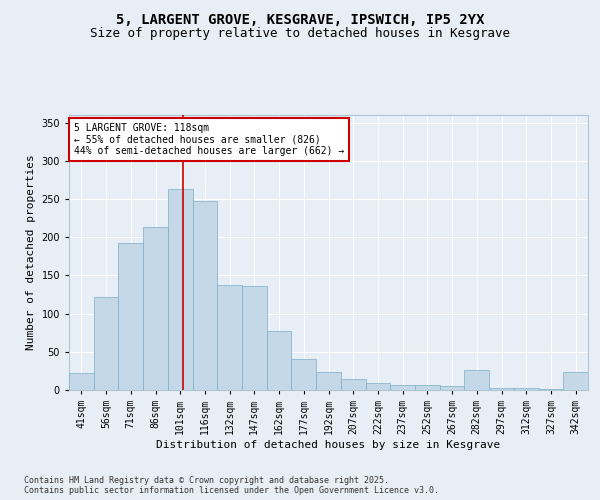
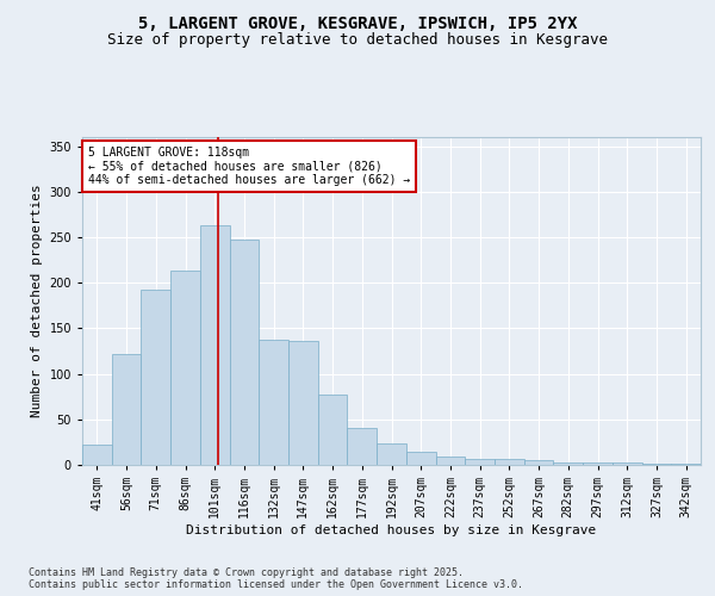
282sqm: 26 -> 3
342sqm: 24 -> 1
